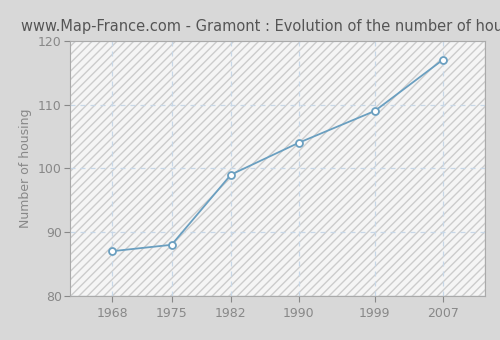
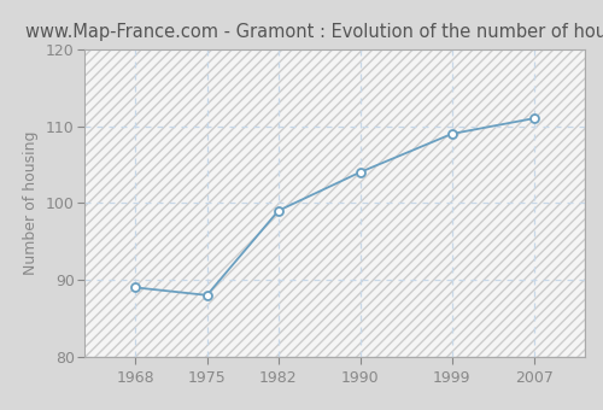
1968: 87 -> 89
2007: 117 -> 111
